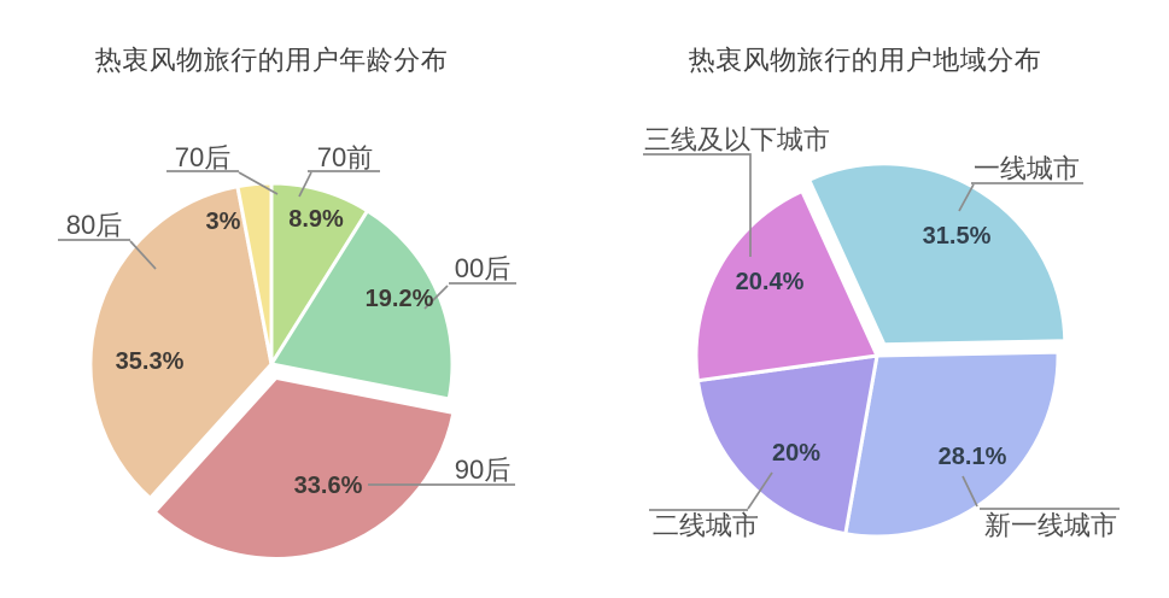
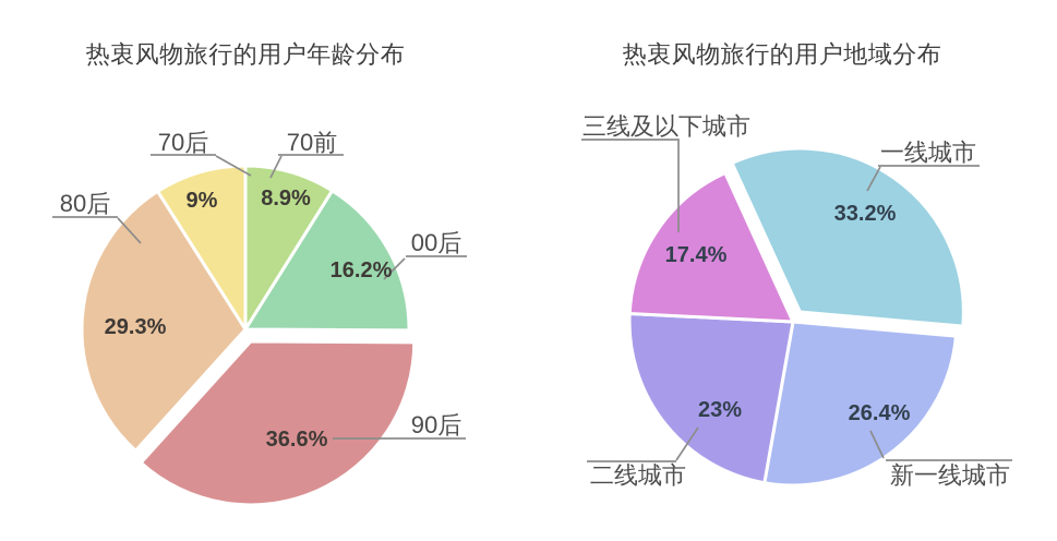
热衷风物旅行的用户年龄分布/00后: 19.2% -> 16.2%
热衷风物旅行的用户年龄分布/90后: 33.6% -> 36.6%
热衷风物旅行的用户年龄分布/80后: 35.3% -> 29.3%
热衷风物旅行的用户年龄分布/70后: 3% -> 9%
热衷风物旅行的用户地域分布/一线城市: 31.5% -> 33.2%
热衷风物旅行的用户地域分布/新一线城市: 28.1% -> 26.4%
热衷风物旅行的用户地域分布/二线城市: 20% -> 23%
热衷风物旅行的用户地域分布/三线及以下城市: 20.4% -> 17.4%
